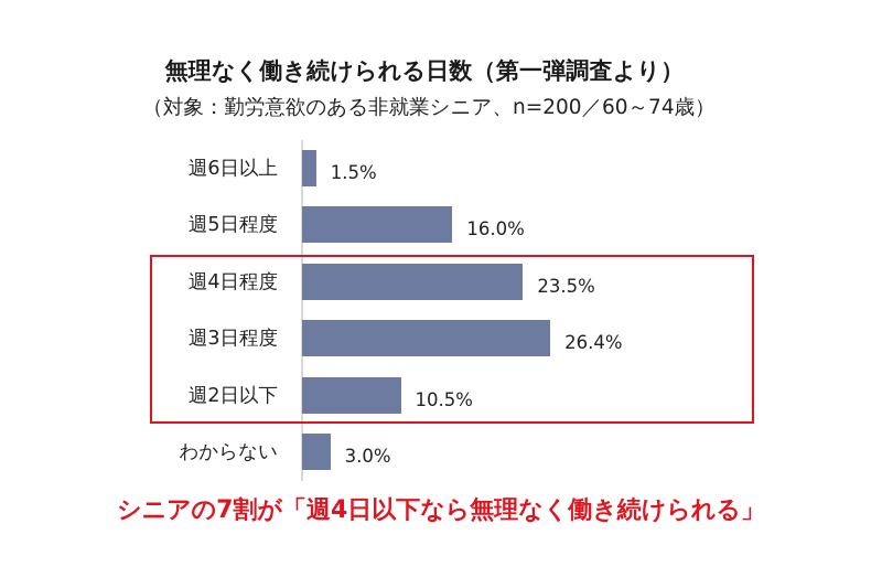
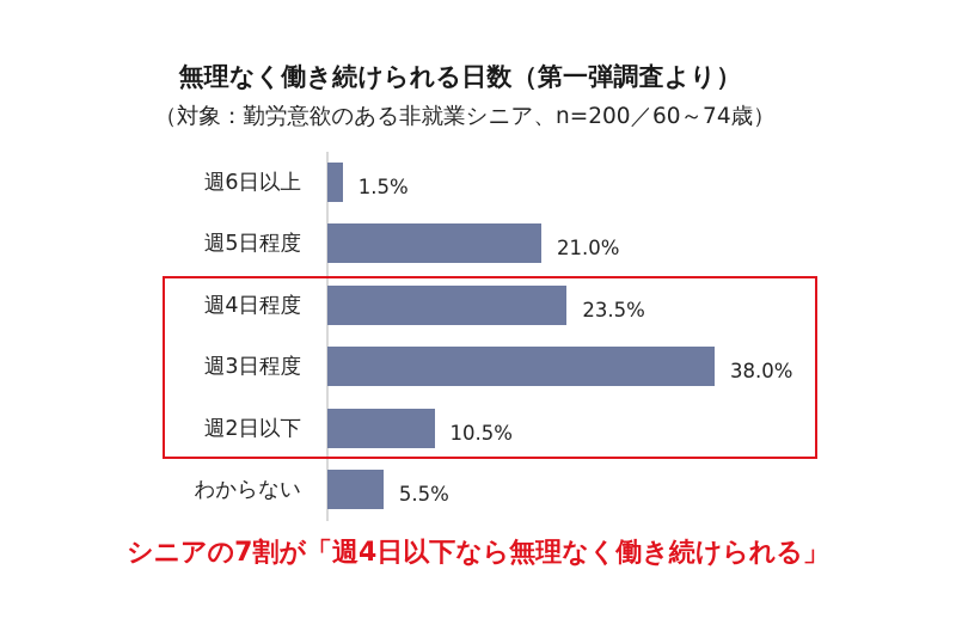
週5日程度: 16.0% -> 21.0%
週3日程度: 26.4% -> 38.0%
わからない: 3.0% -> 5.5%
